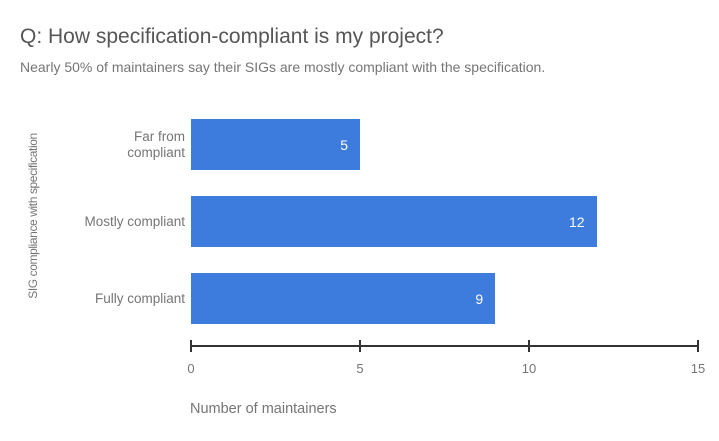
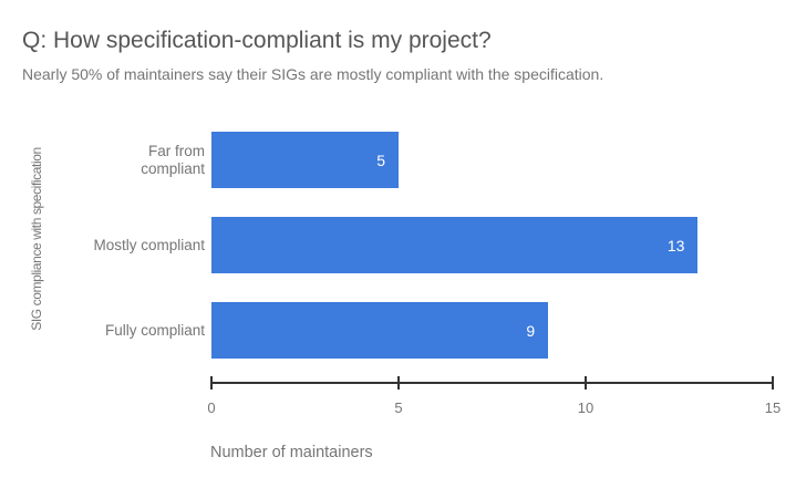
Mostly compliant: 12 -> 13
